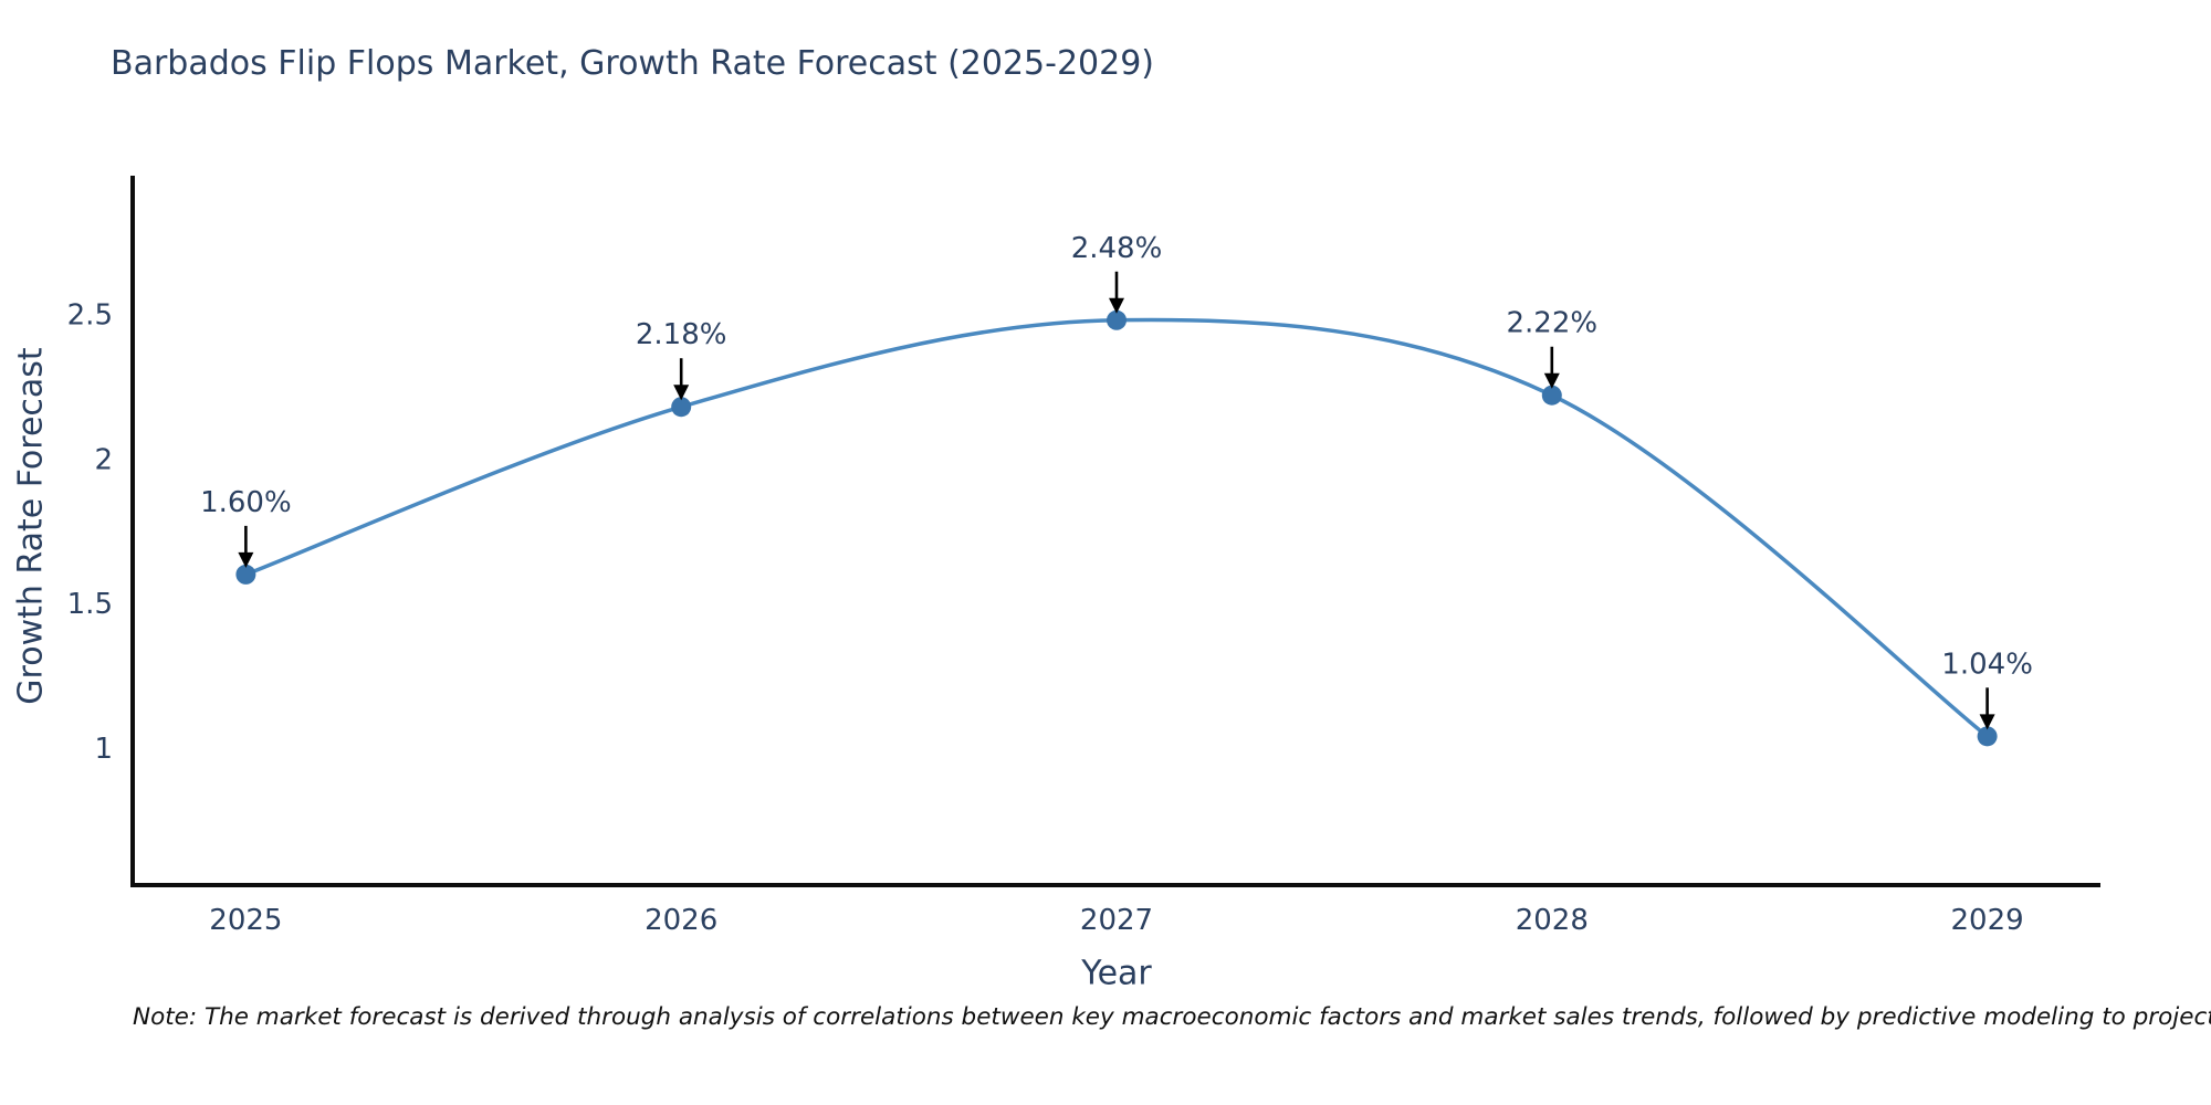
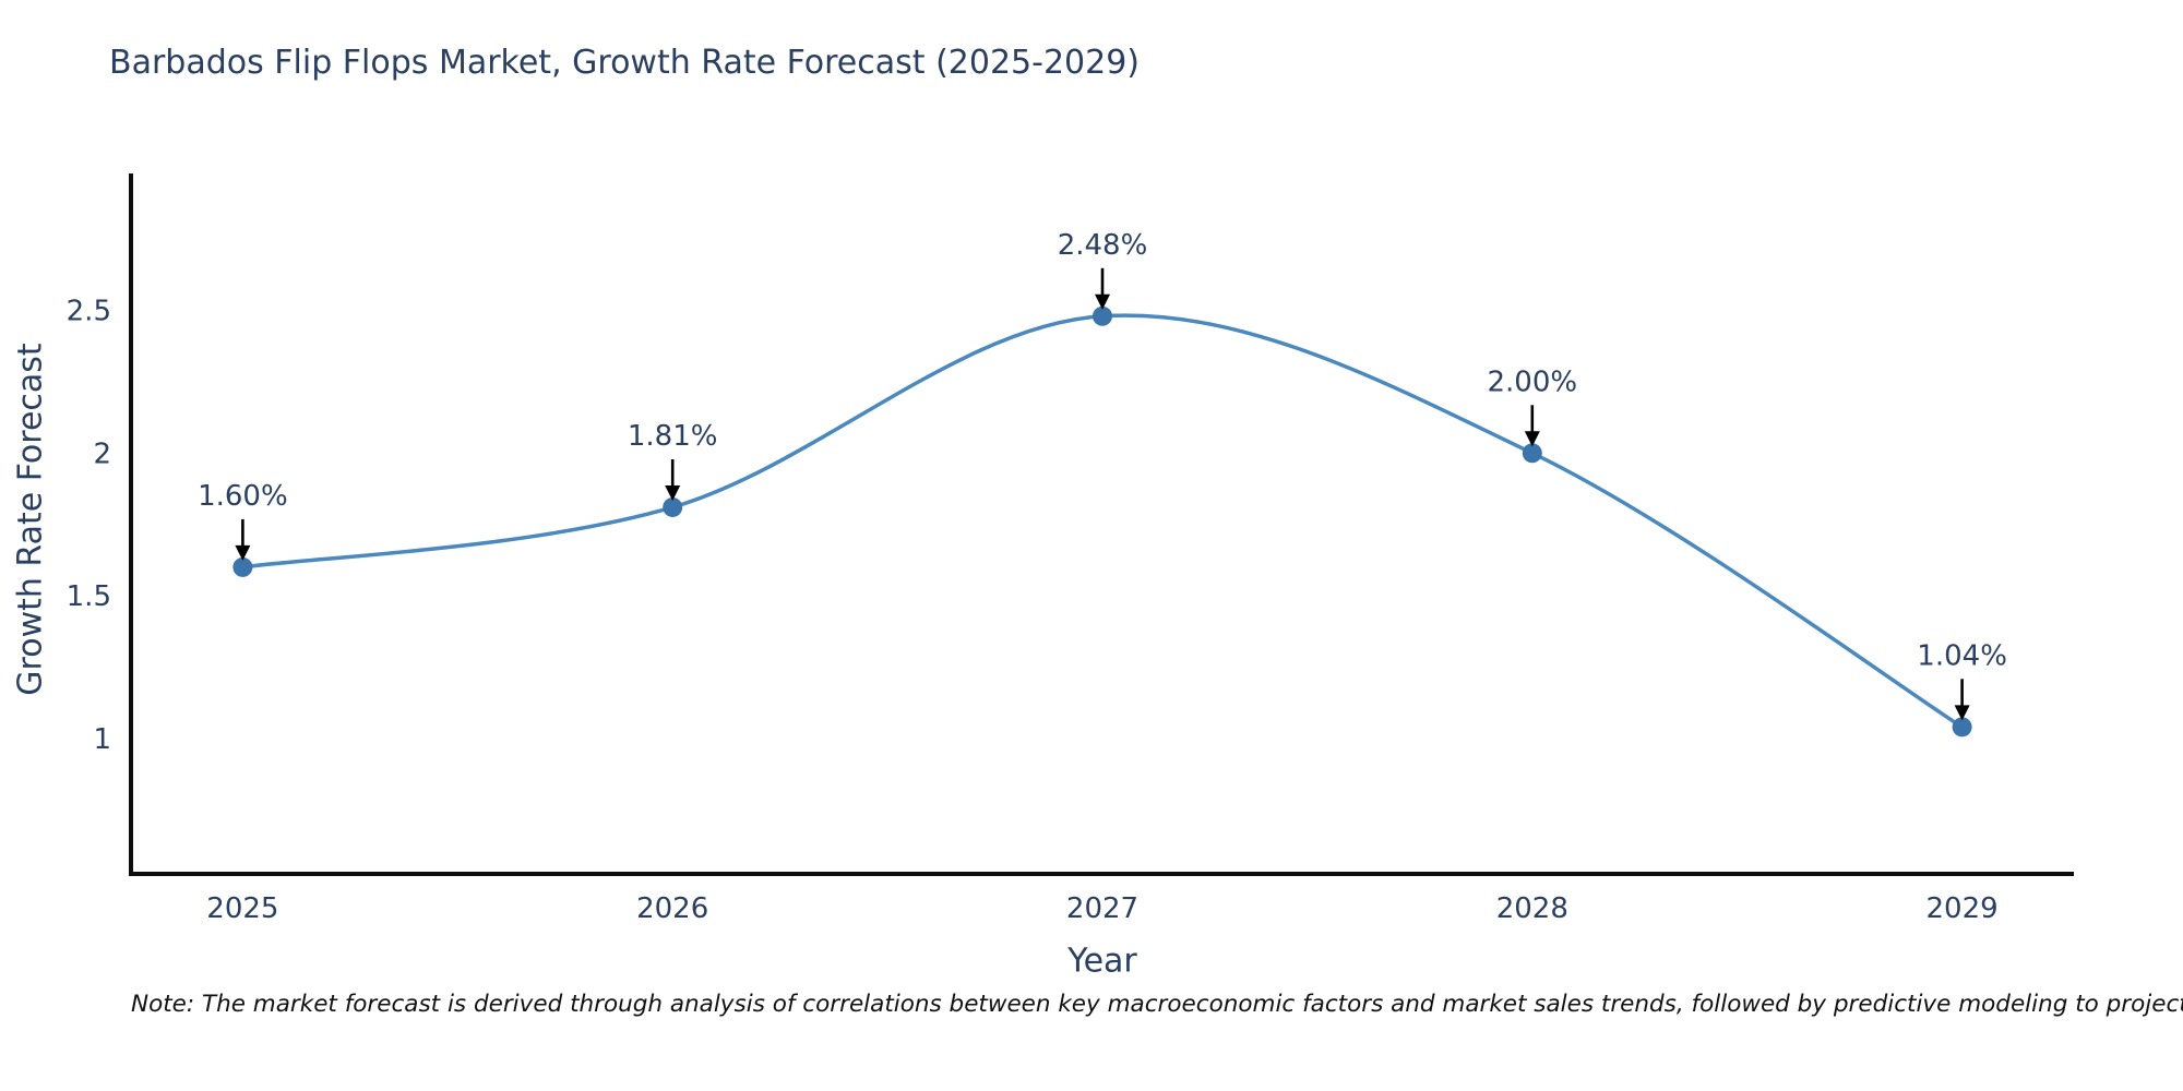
2026: 2.18% -> 1.81%
2028: 2.22% -> 2.00%
